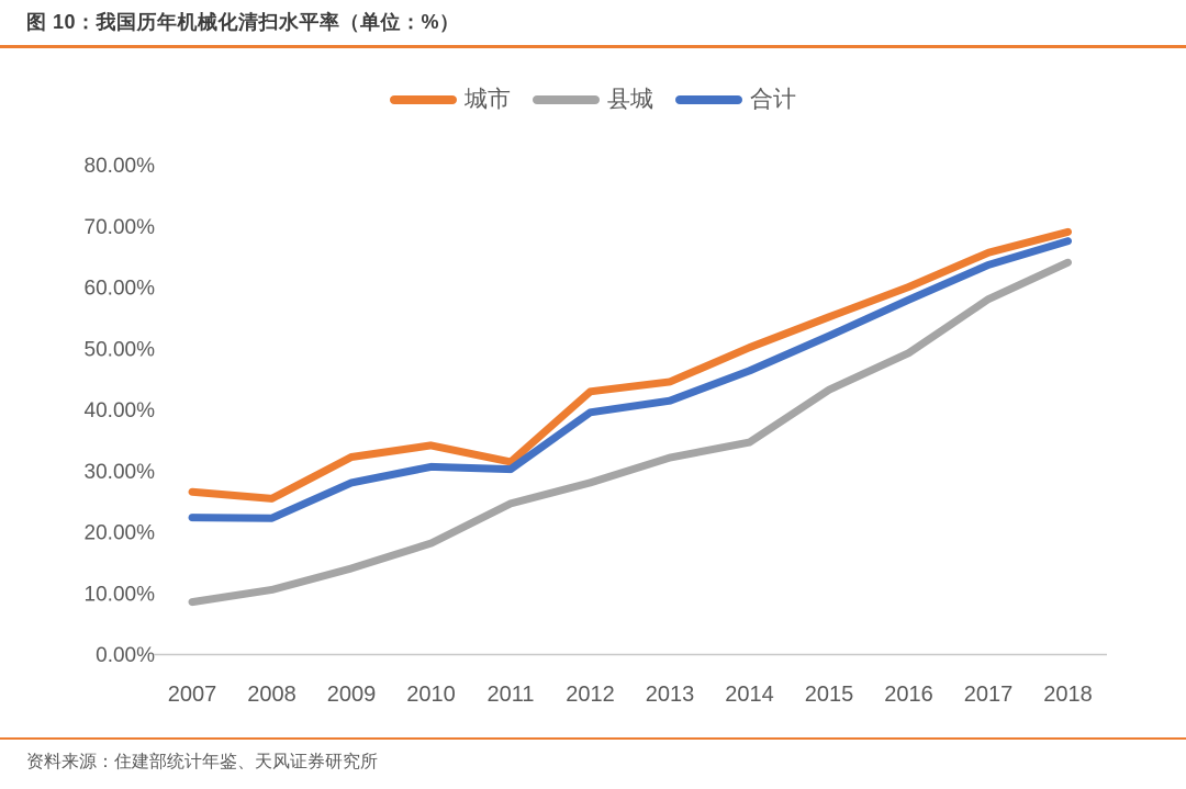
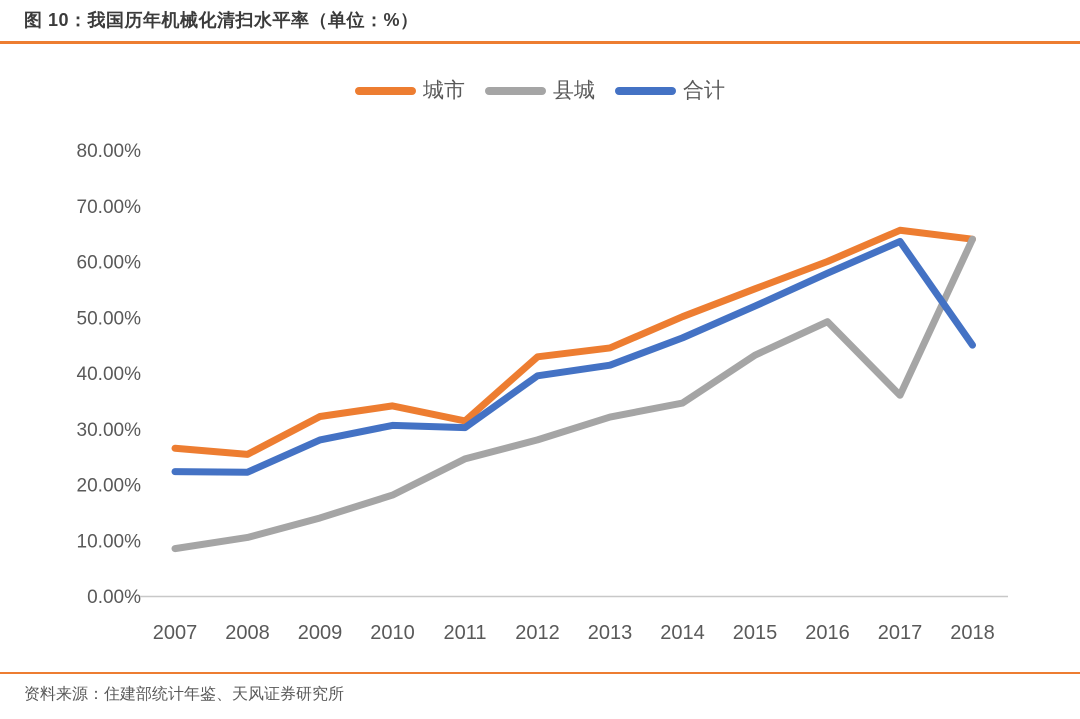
县城/2017: 58% -> 36%
城市/2018: 69% -> 64%
合计/2018: 68% -> 45%
